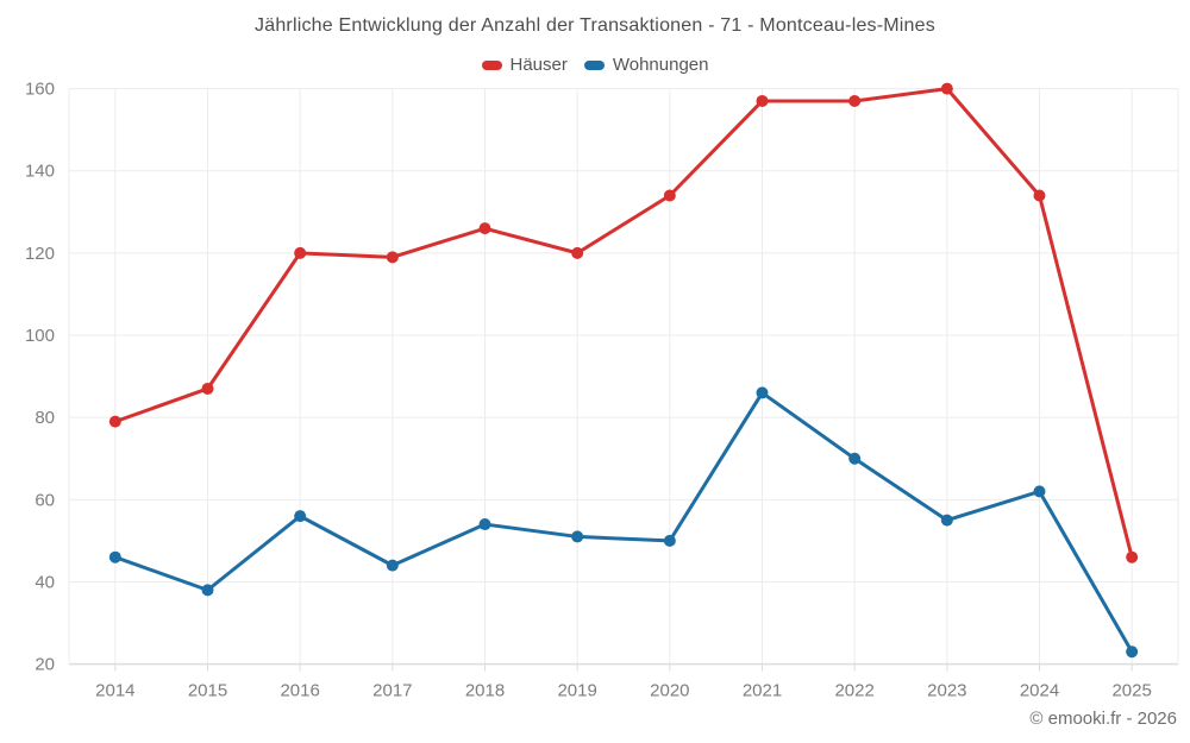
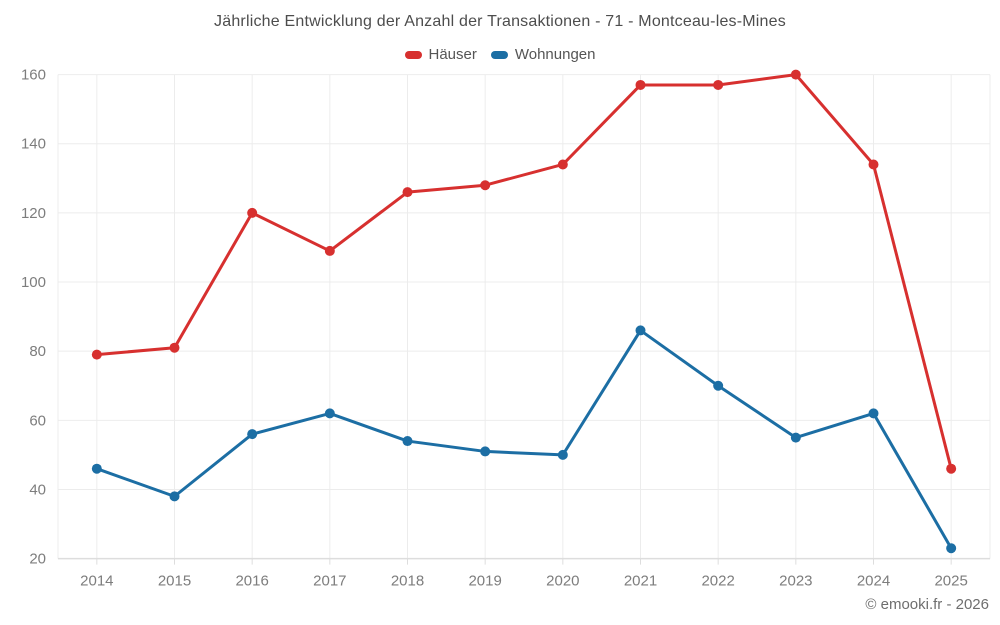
Häuser/2015: 87 -> 81
Häuser/2017: 119 -> 109
Wohnungen/2017: 44 -> 62
Häuser/2019: 120 -> 128
